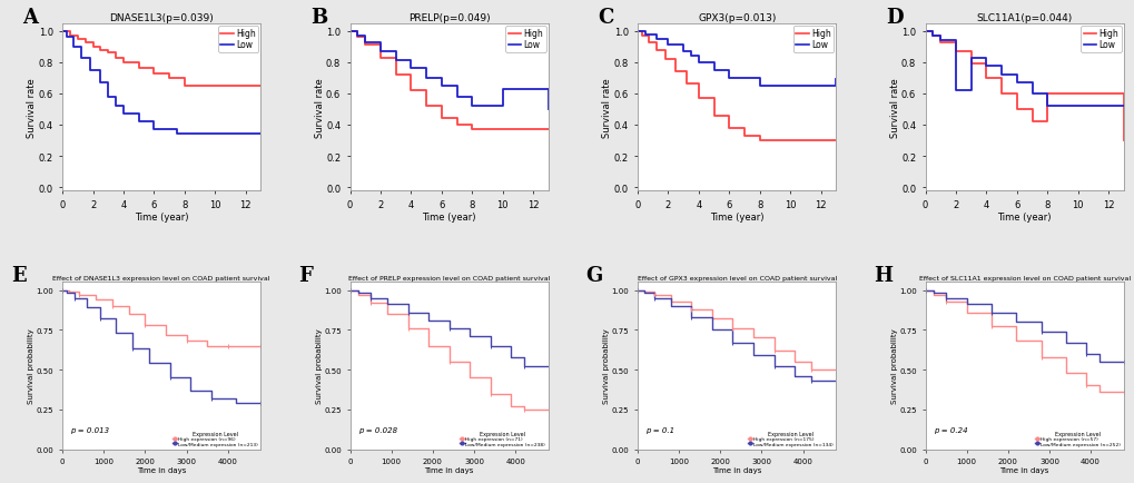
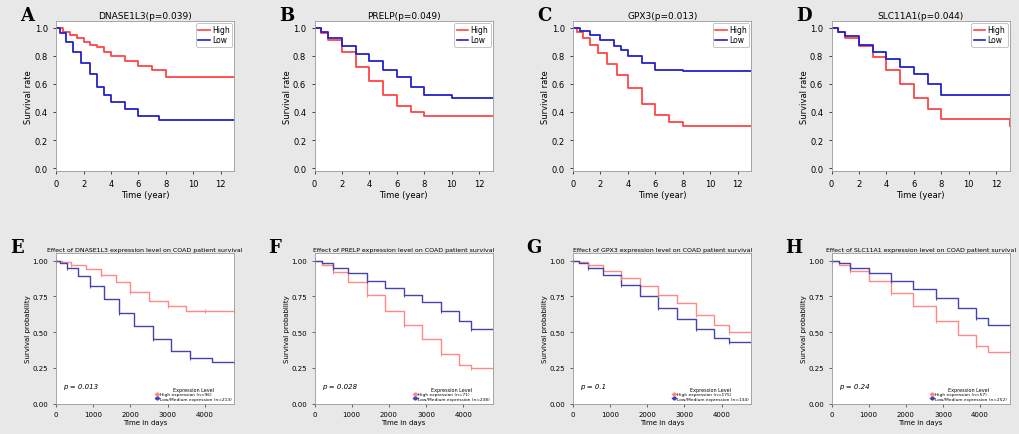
PRELP(p=0.049)/Low/10: 0.63 -> 0.50
GPX3(p=0.013)/Low/8: 0.65 -> 0.69
SLC11A1(p=0.044)/Low/2: 0.62 -> 0.88
SLC11A1(p=0.044)/High/8: 0.60 -> 0.35
